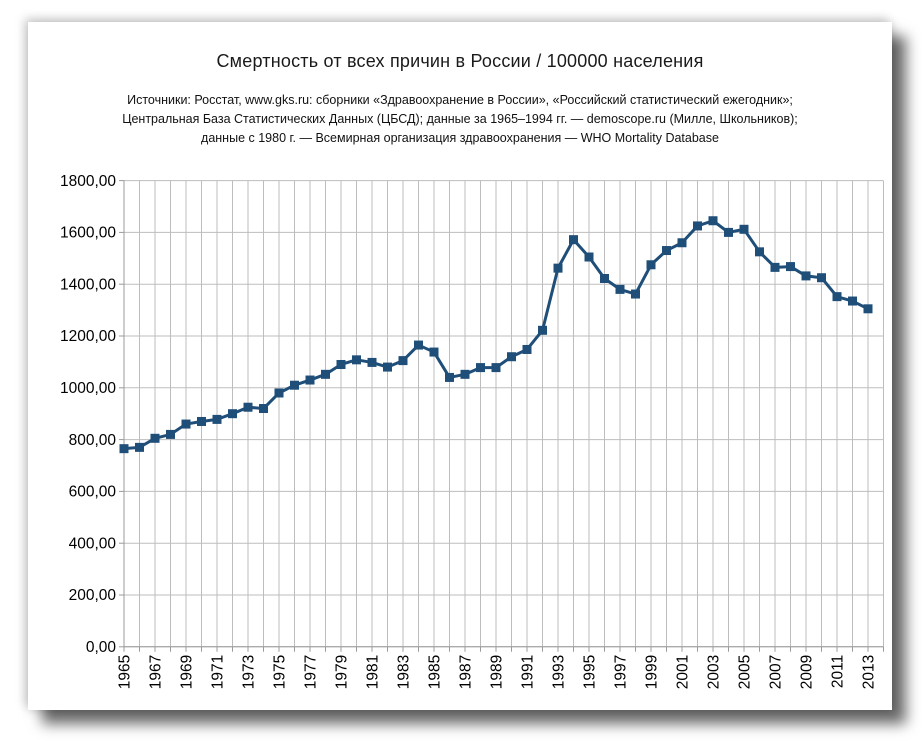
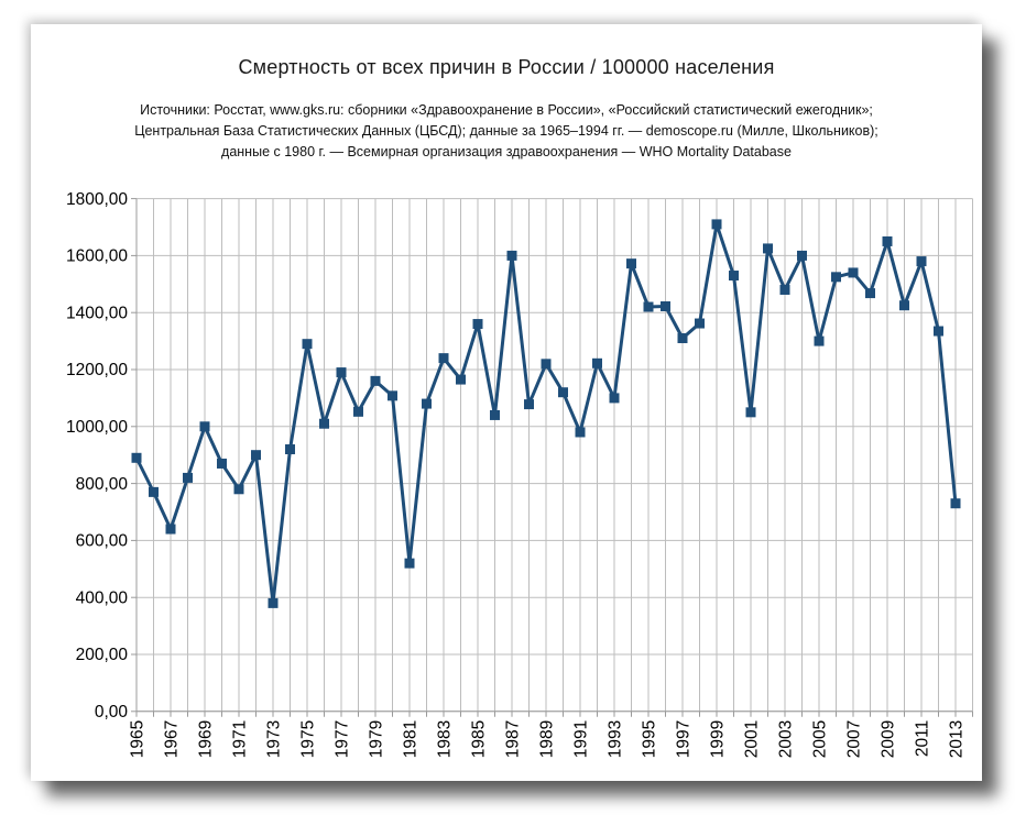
1965: 760 -> 890
1967: 800 -> 640
1969: 860 -> 1000
1971: 880 -> 780
1973: 920 -> 380
1975: 980 -> 1290
1977: 1030 -> 1190
1979: 1090 -> 1160
1981: 1100 -> 520
1983: 1100 -> 1240
1985: 1140 -> 1360
1987: 1050 -> 1600
1989: 1080 -> 1220
1991: 1150 -> 980
1993: 1460 -> 1100
1995: 1500 -> 1420
1997: 1380 -> 1310
1999: 1480 -> 1710
2001: 1560 -> 1050
2003: 1640 -> 1480
2005: 1610 -> 1300
2007: 1460 -> 1540
2009: 1430 -> 1650
2011: 1350 -> 1580
2013: 1300 -> 730
